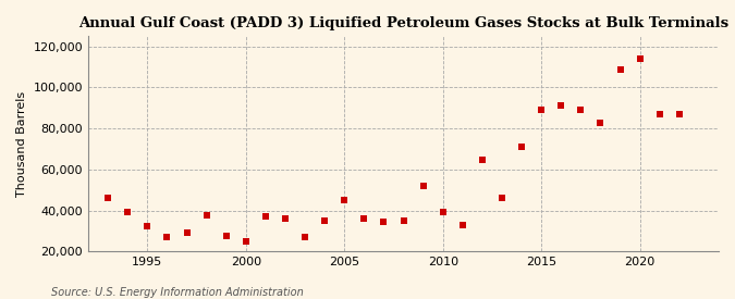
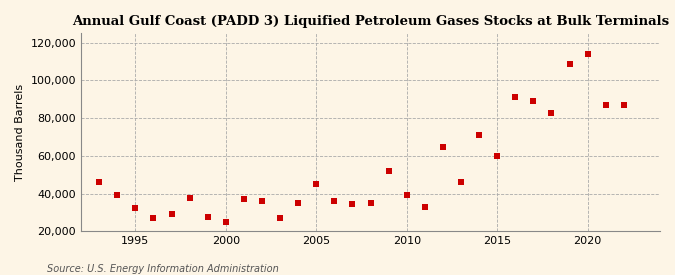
2015: 89,000 -> 60,000
